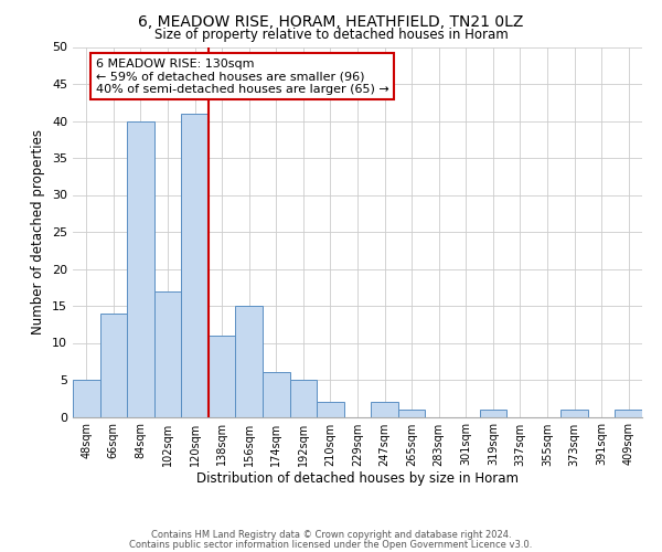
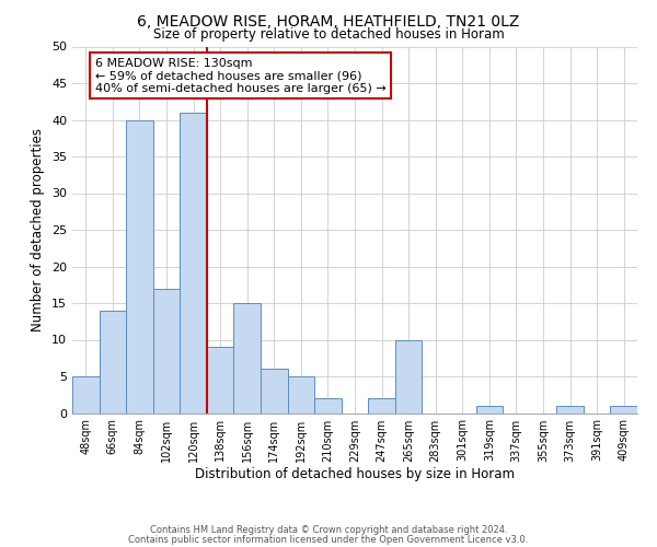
138sqm: 11 -> 9
265sqm: 1 -> 10
